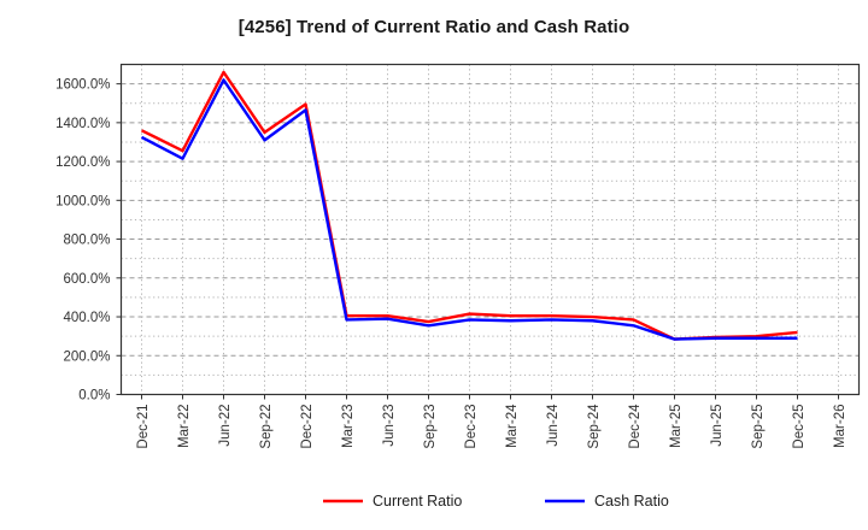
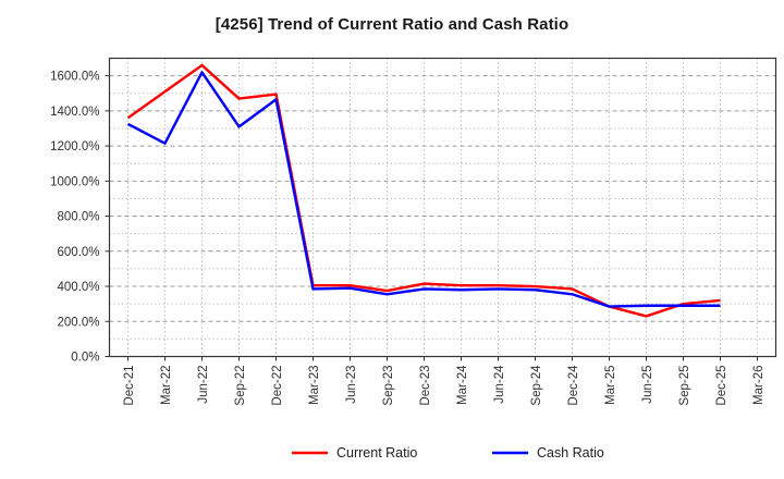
Current Ratio/Mar-22: 1260% -> 1510%
Current Ratio/Sep-22: 1350% -> 1470%
Current Ratio/Jun-25: 300% -> 230%
